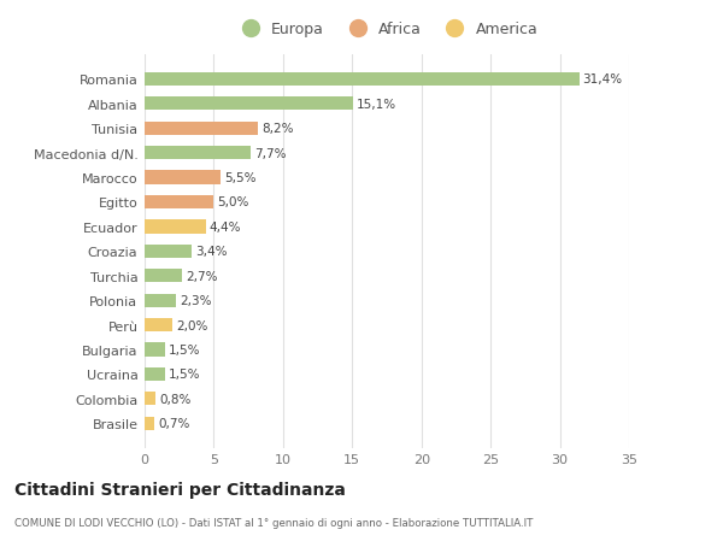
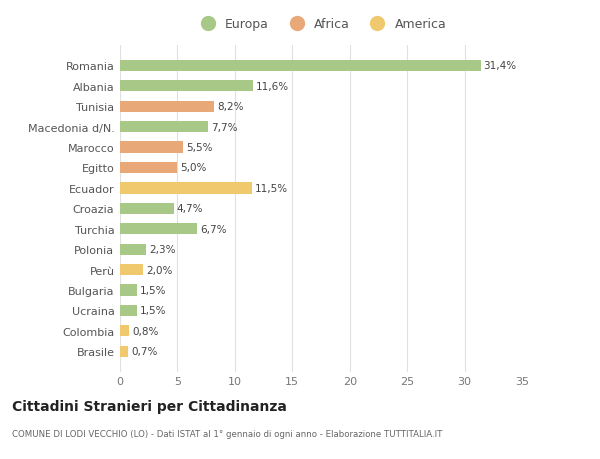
Albania: 15,1% -> 11,6%
Ecuador: 4,4% -> 11,5%
Croazia: 3,4% -> 4,7%
Turchia: 2,7% -> 6,7%
